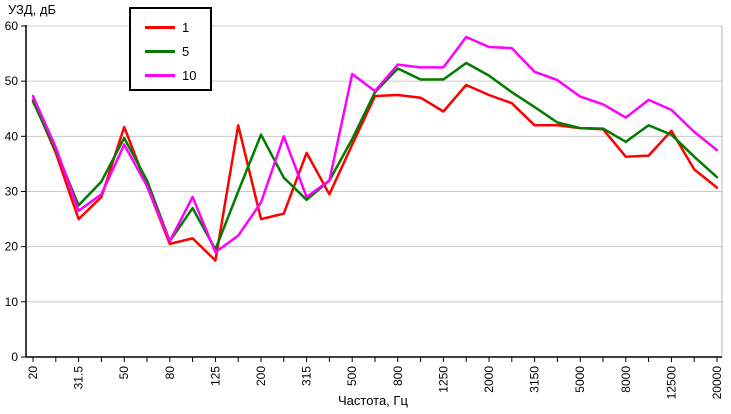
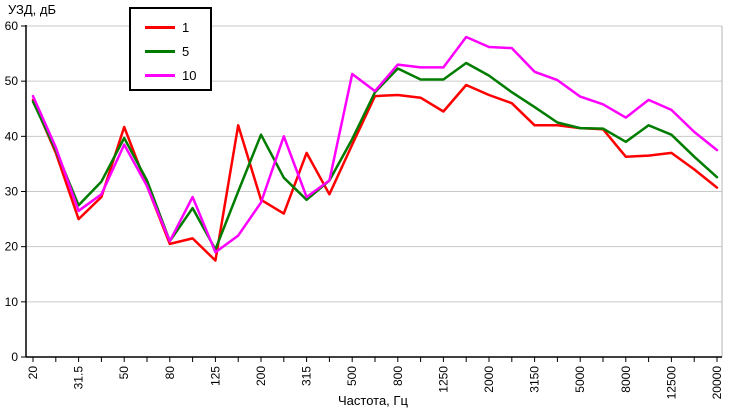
1/200: 25 -> 28
1/12500: 41 -> 37
